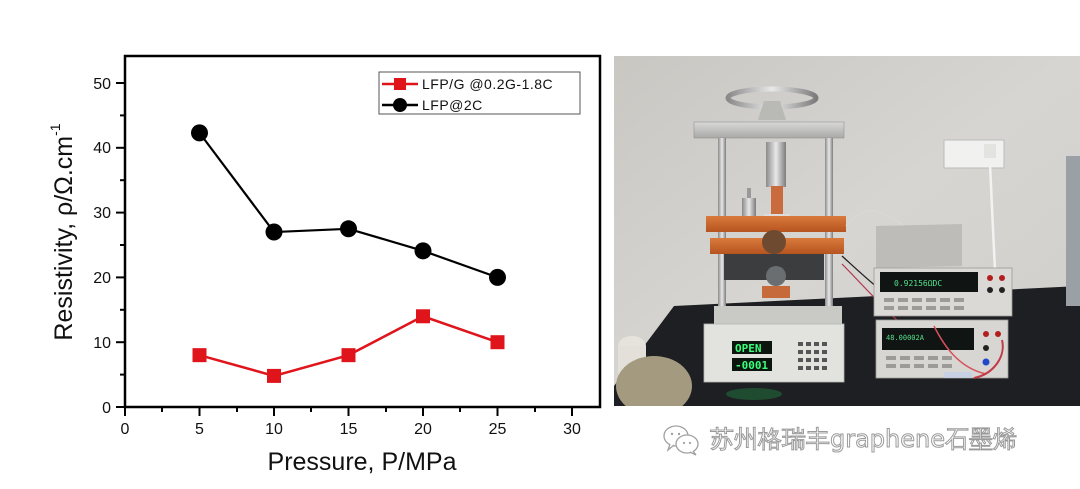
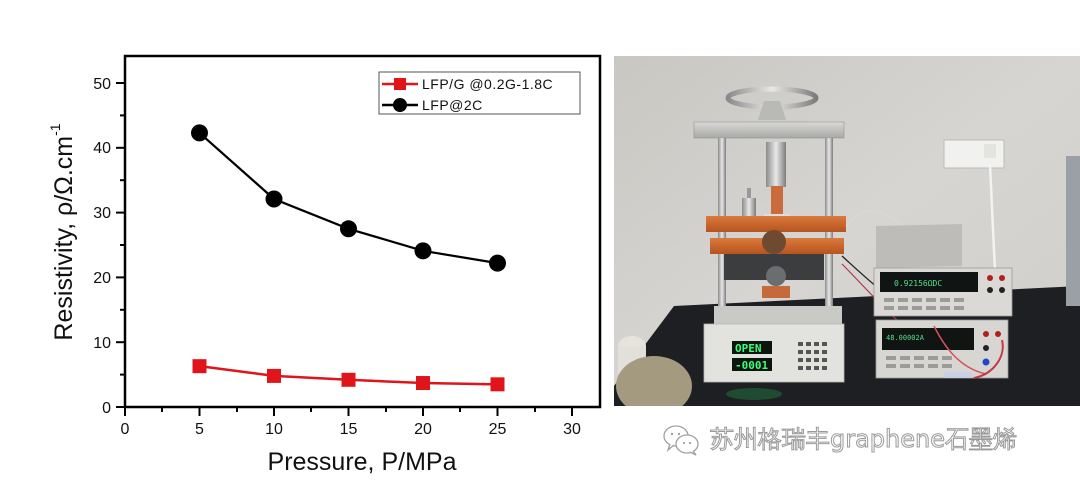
LFP/G @0.2G-1.8C/5: 8 -> 6
LFP@2C/10: 27 -> 32
LFP/G @0.2G-1.8C/15: 8 -> 4
LFP/G @0.2G-1.8C/20: 14 -> 4
LFP/G @0.2G-1.8C/25: 10 -> 4
LFP@2C/25: 20 -> 22
